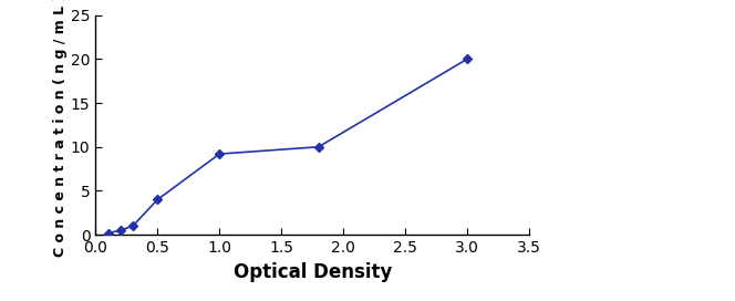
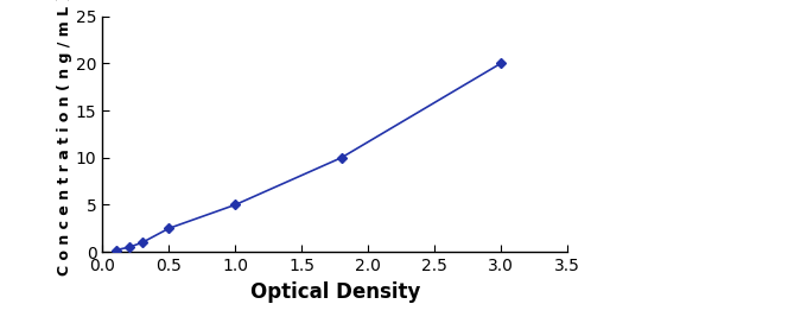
0.5: 4.0 -> 2.5
1.0: 9.2 -> 5.0
